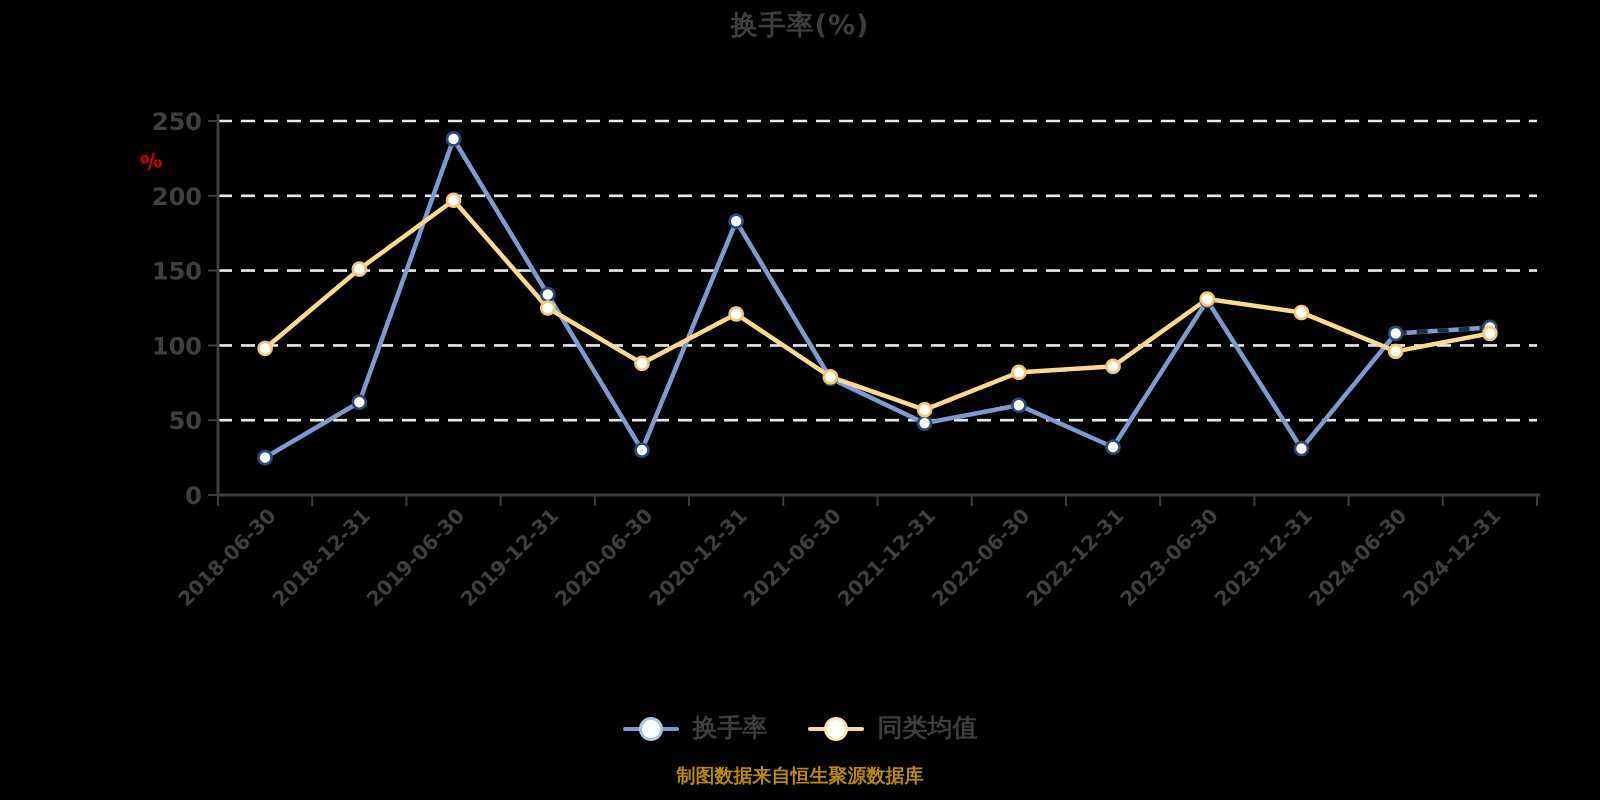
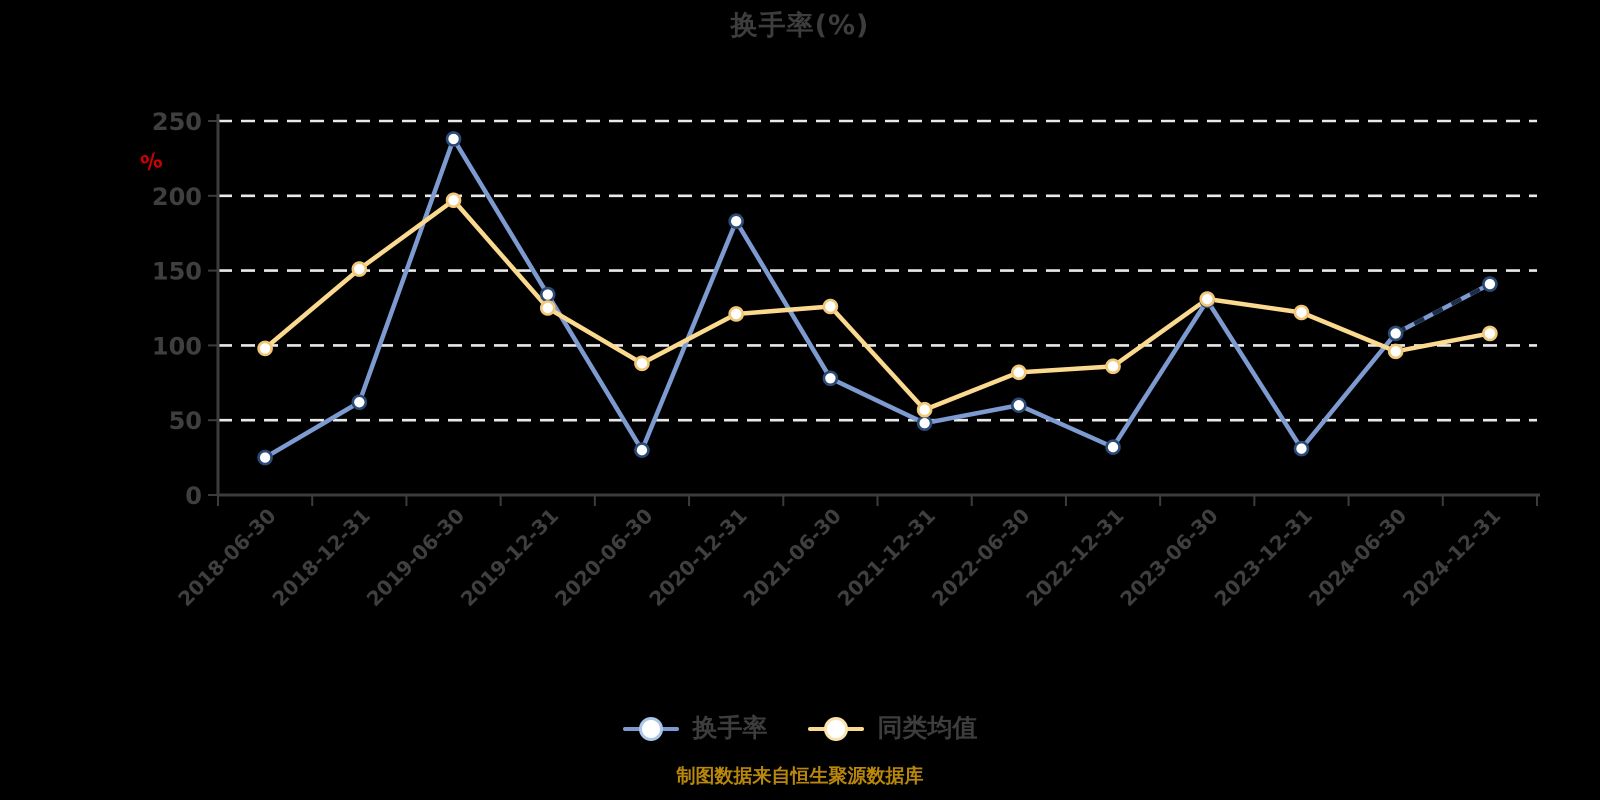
同类均值/2021-06-30: 79 -> 126
换手率/2024-12-31: 112 -> 141
